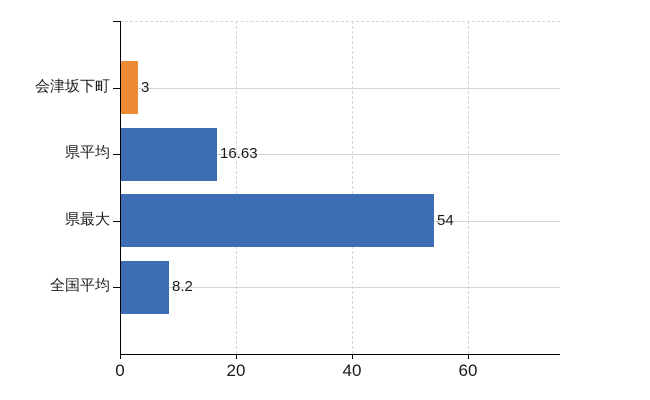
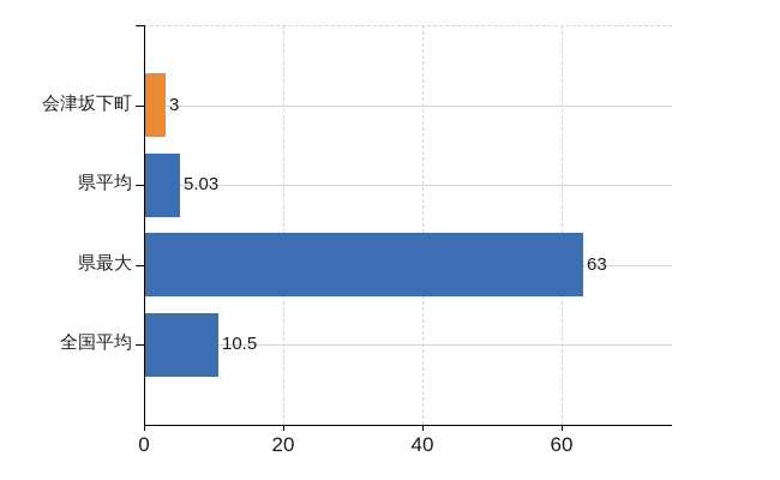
県平均: 16.63 -> 5.03
県最大: 54 -> 63
全国平均: 8.2 -> 10.5
